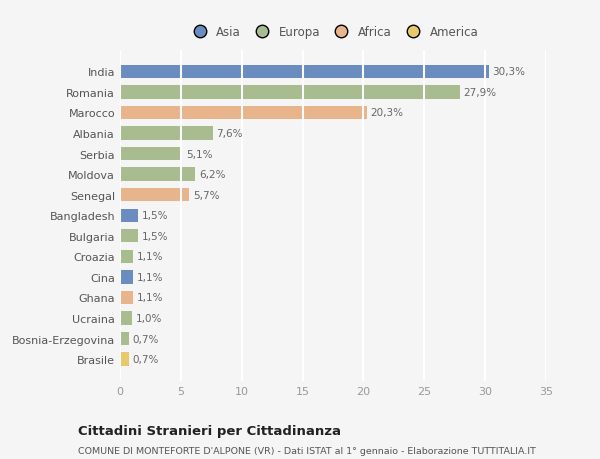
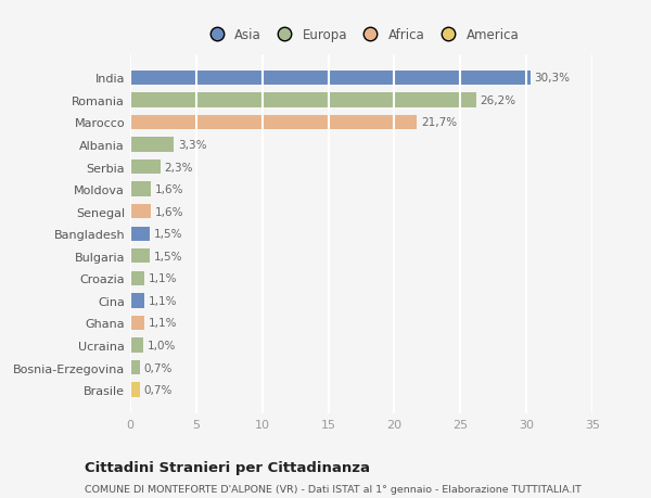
Romania: 27,9% -> 26,2%
Marocco: 20,3% -> 21,7%
Albania: 7,6% -> 3,3%
Serbia: 5,1% -> 2,3%
Moldova: 6,2% -> 1,6%
Senegal: 5,7% -> 1,6%
